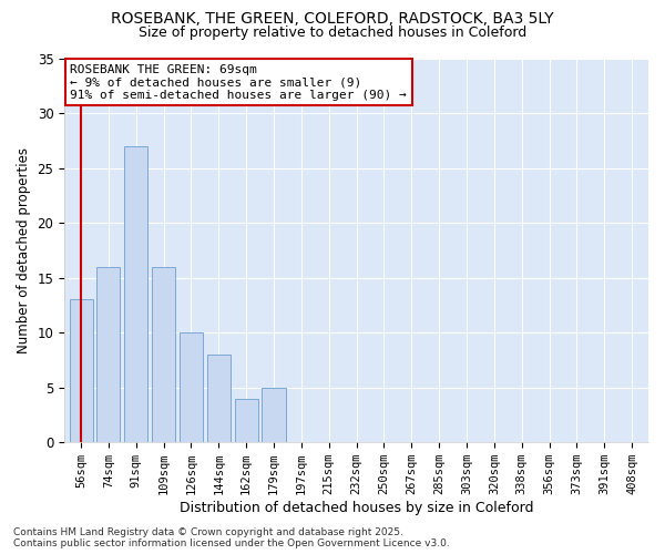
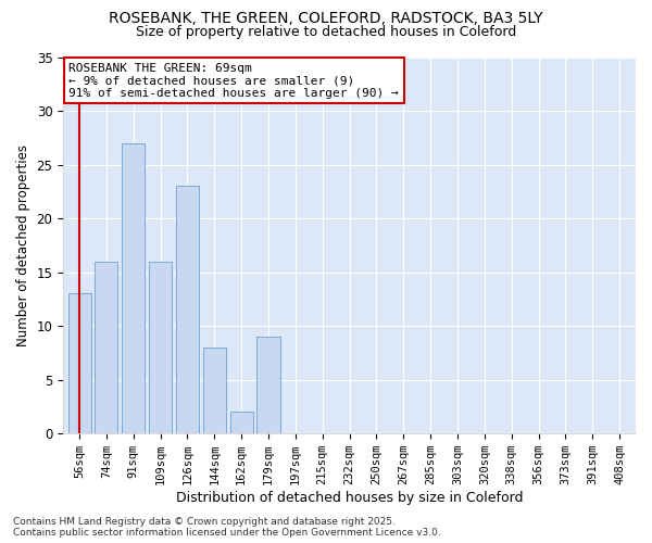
126sqm: 10 -> 23
162sqm: 4 -> 2
179sqm: 5 -> 9
